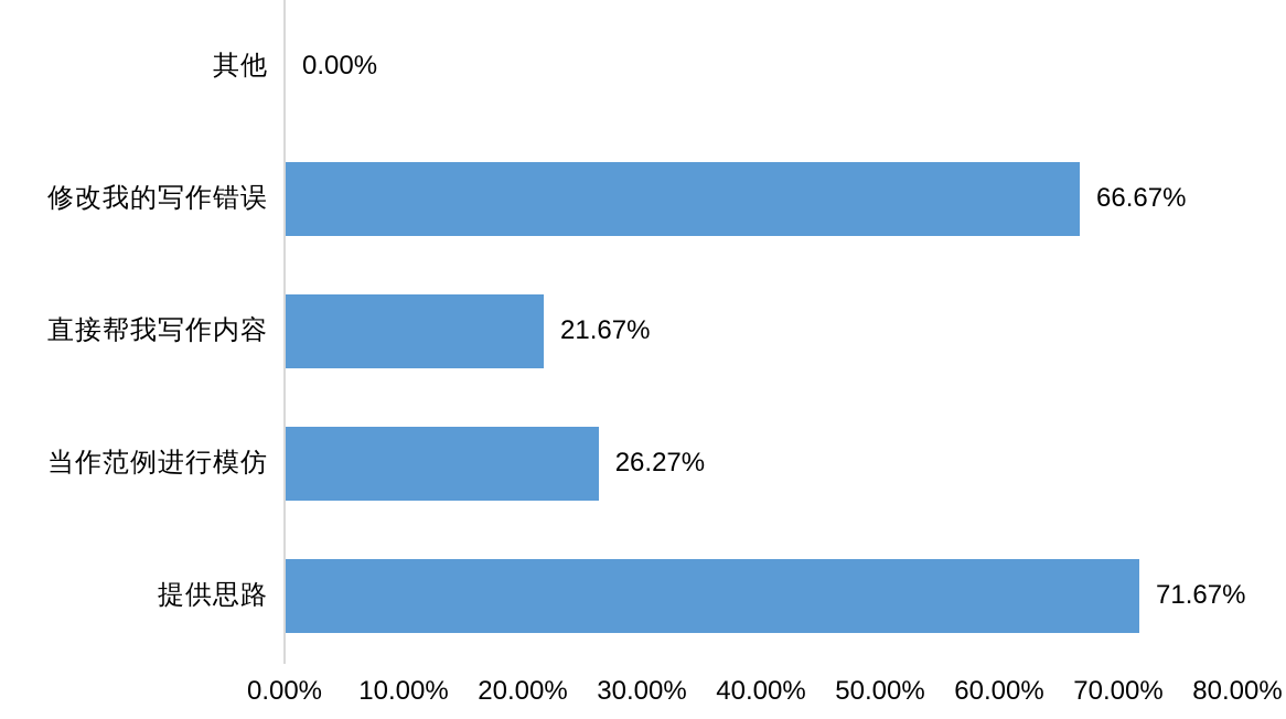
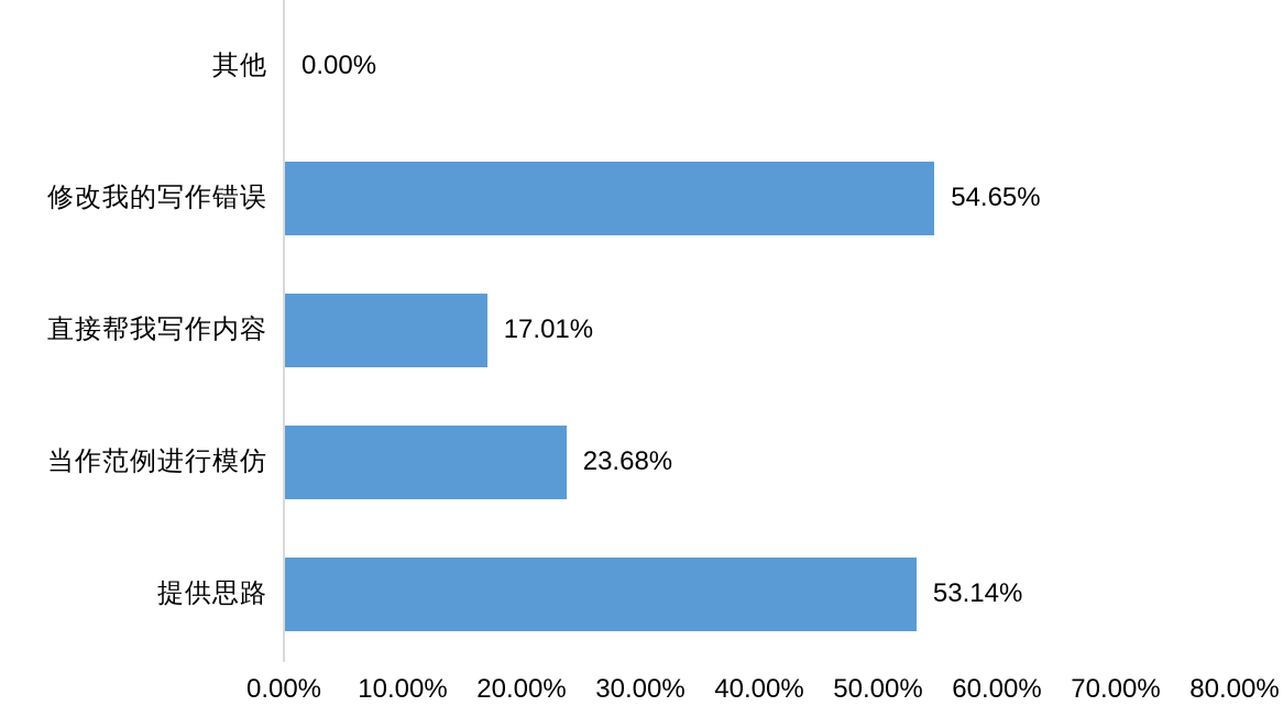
修改我的写作错误: 66.67% -> 54.65%
直接帮我写作内容: 21.67% -> 17.01%
当作范例进行模仿: 26.27% -> 23.68%
提供思路: 71.67% -> 53.14%
